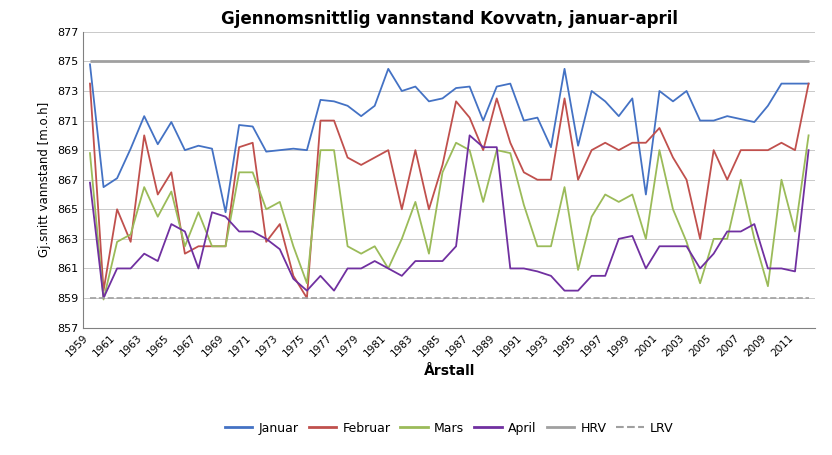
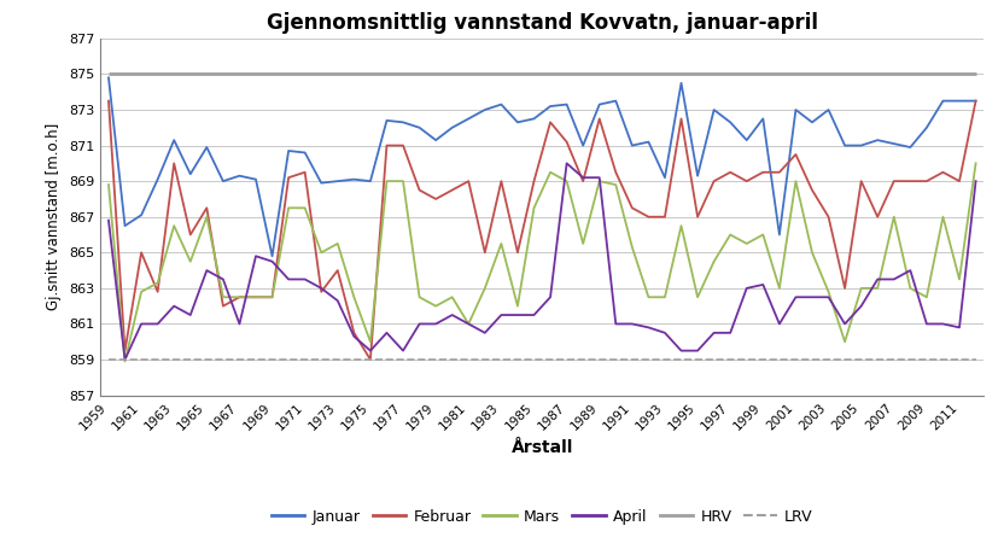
Mars/1965: 866.2 -> 867.0
Mars/1967: 864.8 -> 862.5
Januar/1981: 874.5 -> 872.5
Februar/1985: 868.0 -> 869.0
Mars/1995: 860.9 -> 862.5
Mars/2009: 859.8 -> 862.5
